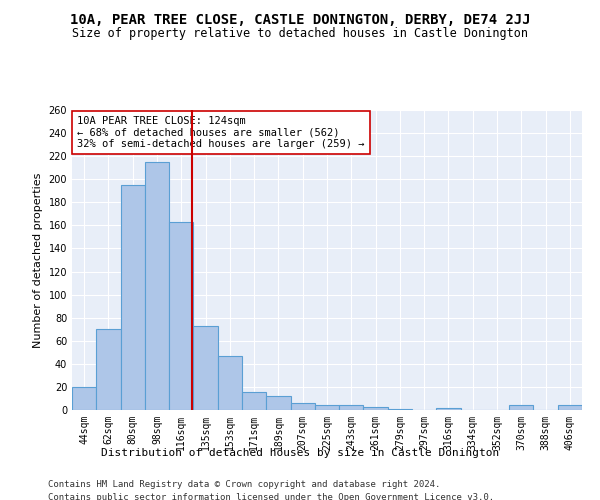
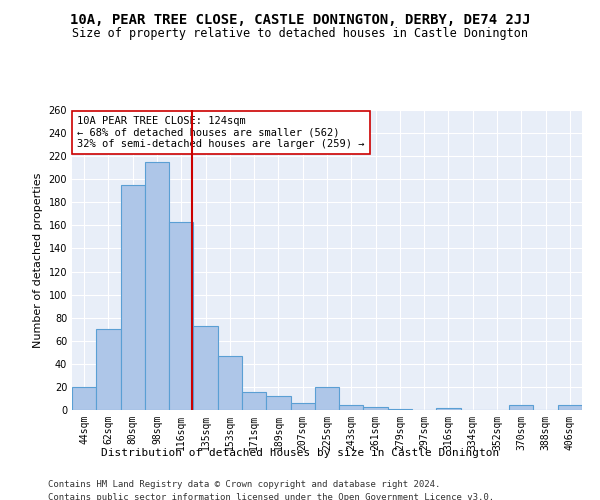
225sqm: 4 -> 20
